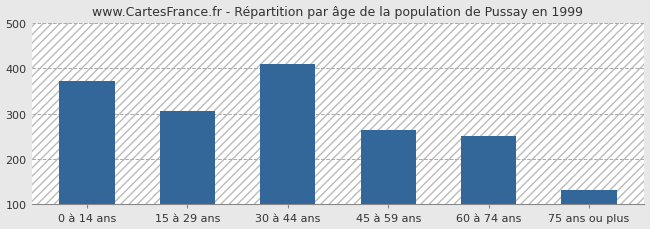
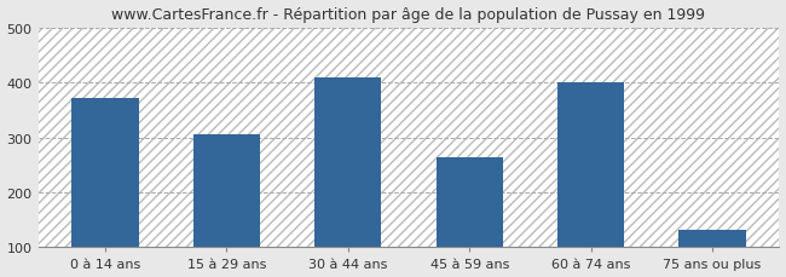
60 à 74 ans: 250 -> 400
